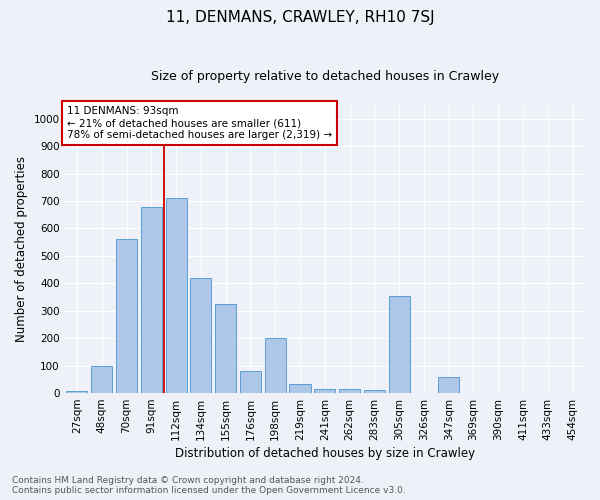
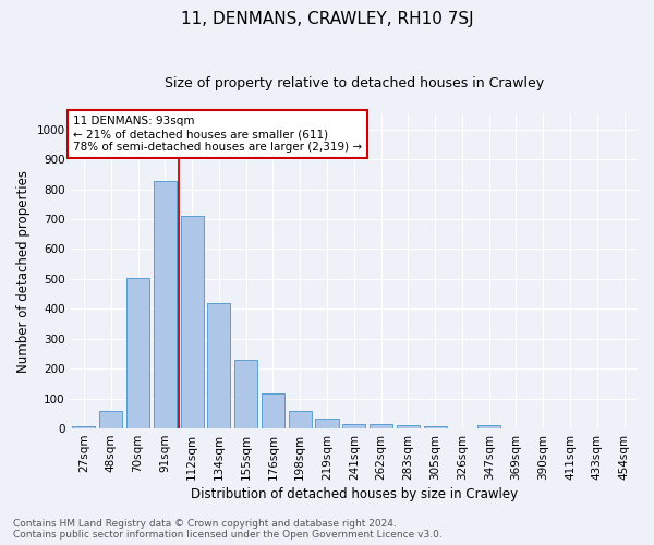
48sqm: 100 -> 57
70sqm: 560 -> 503
91sqm: 680 -> 828
155sqm: 325 -> 231
176sqm: 80 -> 117
198sqm: 200 -> 57
305sqm: 355 -> 7
347sqm: 60 -> 10
